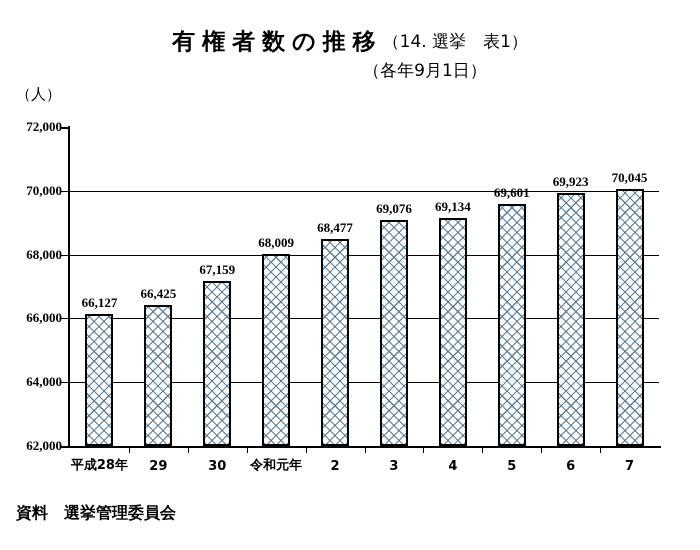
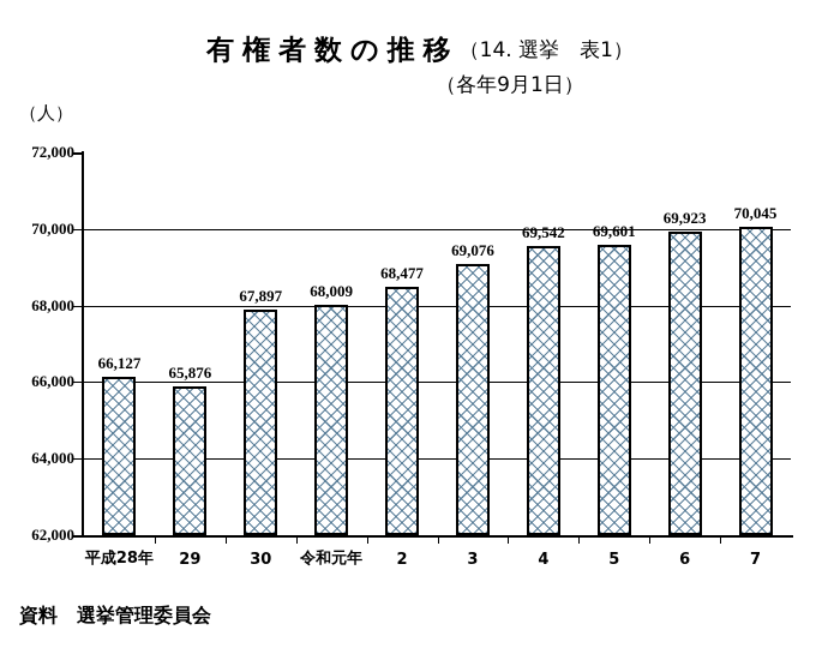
29: 66,425 -> 65,876
30: 67,159 -> 67,897
4: 69,134 -> 69,542
